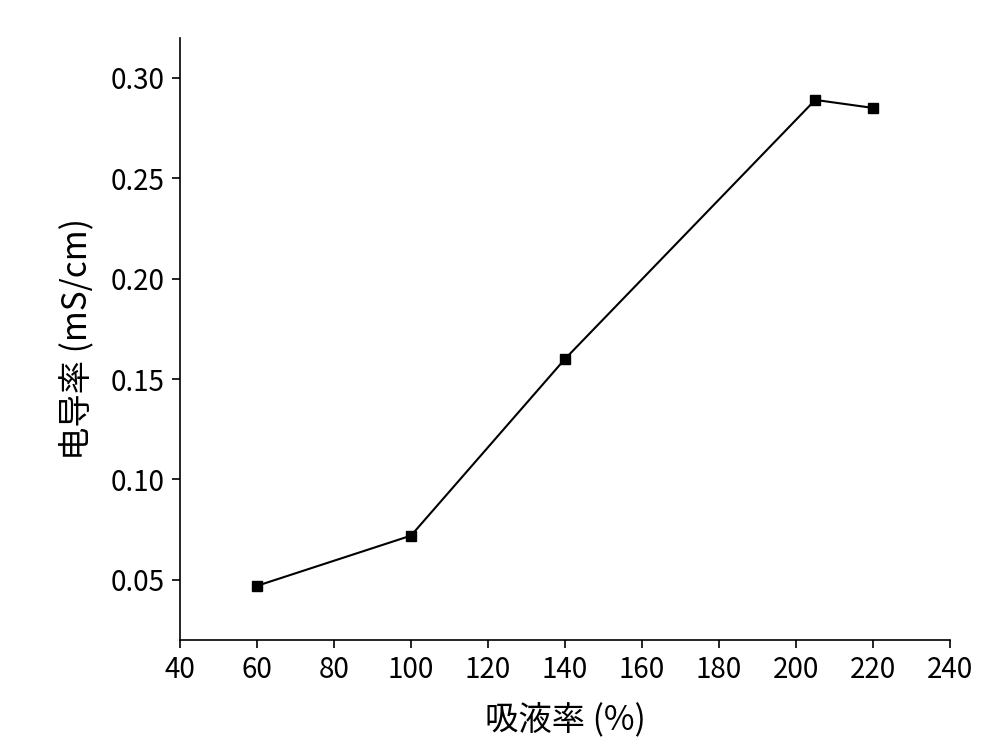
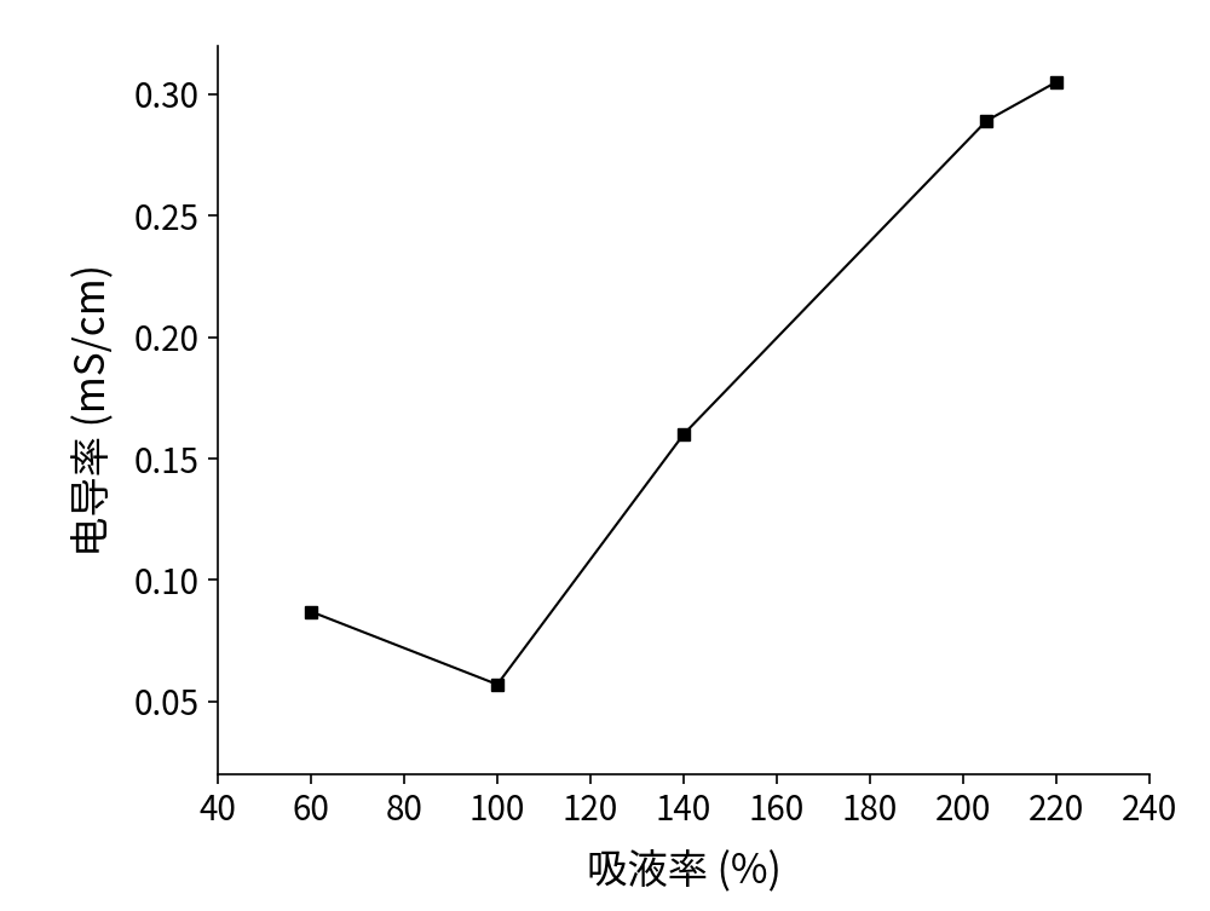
60: 0.047 -> 0.087
100: 0.072 -> 0.057
220: 0.285 -> 0.305
